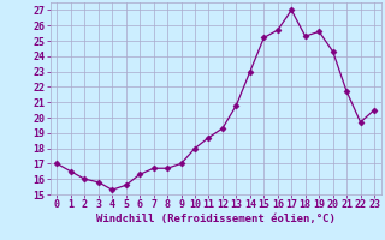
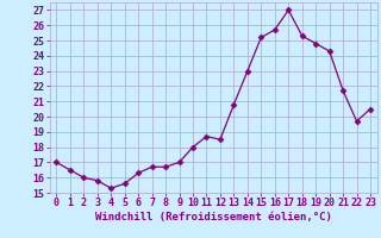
12: 19.3 -> 18.5
19: 25.6 -> 24.8
